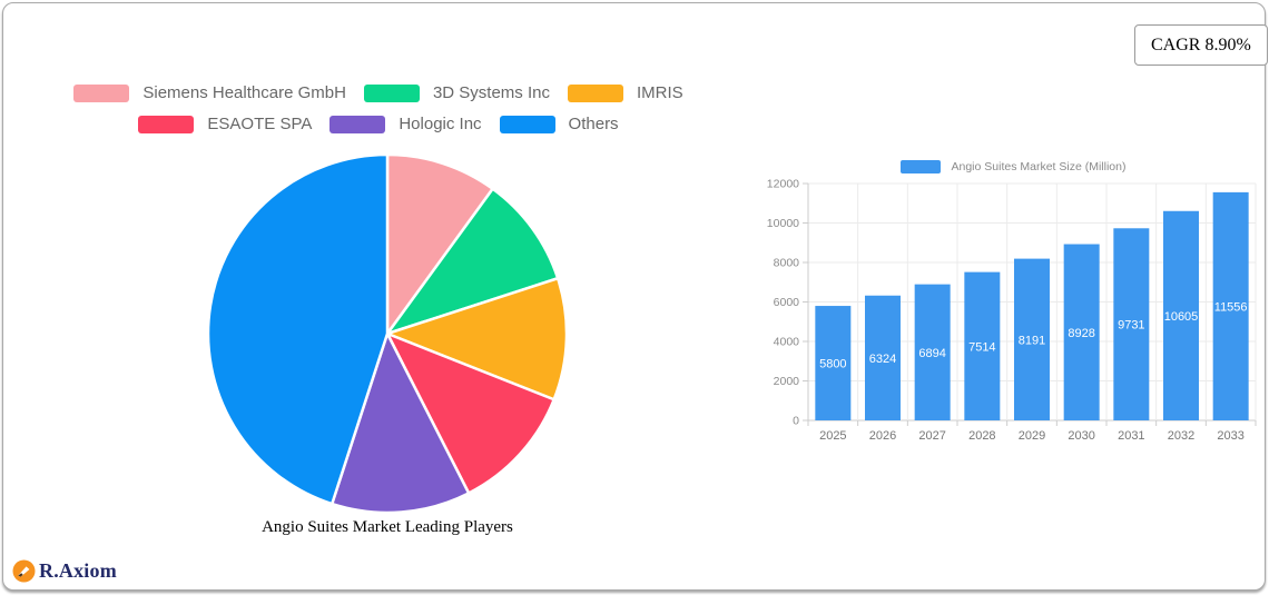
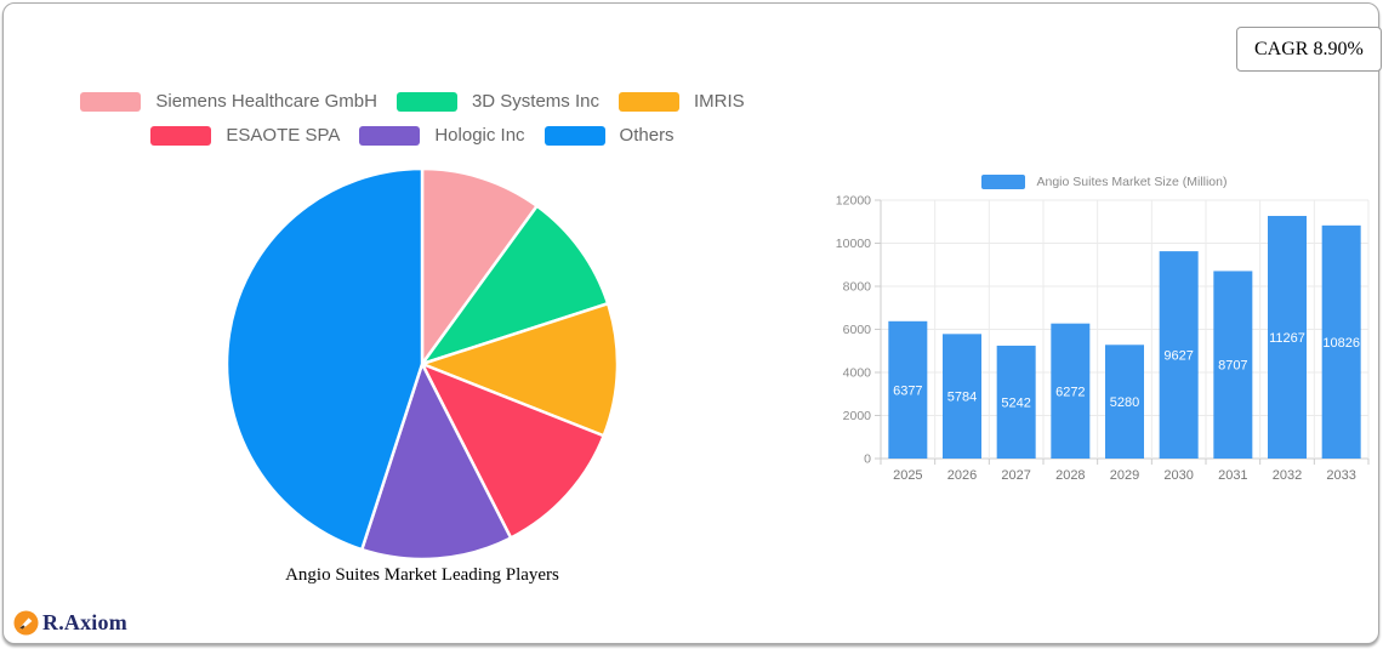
Angio Suites Market Size (Million)/2025: 5800 -> 6377
Angio Suites Market Size (Million)/2026: 6324 -> 5784
Angio Suites Market Size (Million)/2027: 6894 -> 5242
Angio Suites Market Size (Million)/2028: 7514 -> 6272
Angio Suites Market Size (Million)/2029: 8191 -> 5280
Angio Suites Market Size (Million)/2030: 8928 -> 9627
Angio Suites Market Size (Million)/2031: 9731 -> 8707
Angio Suites Market Size (Million)/2032: 10605 -> 11267
Angio Suites Market Size (Million)/2033: 11556 -> 10826
